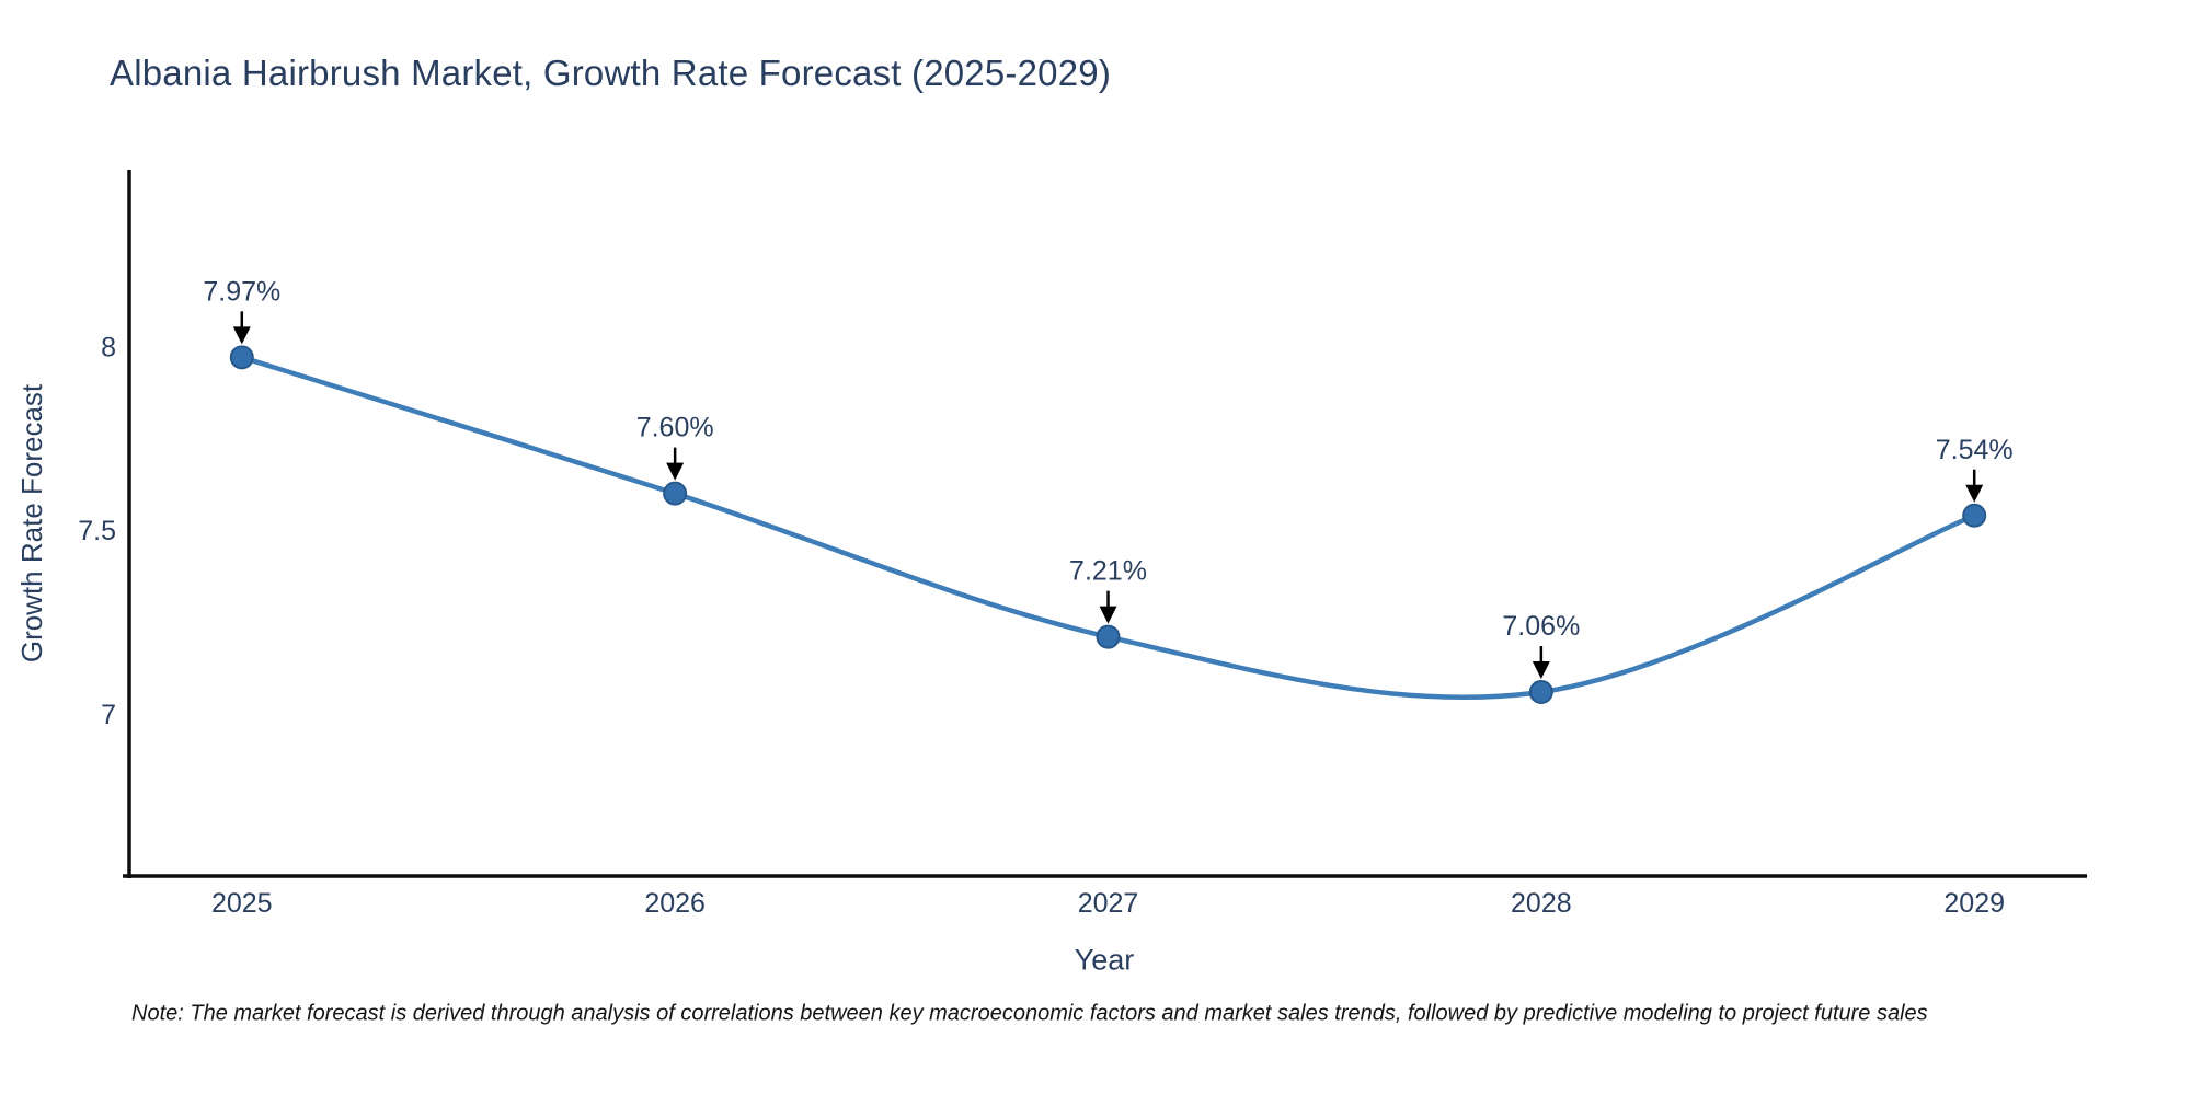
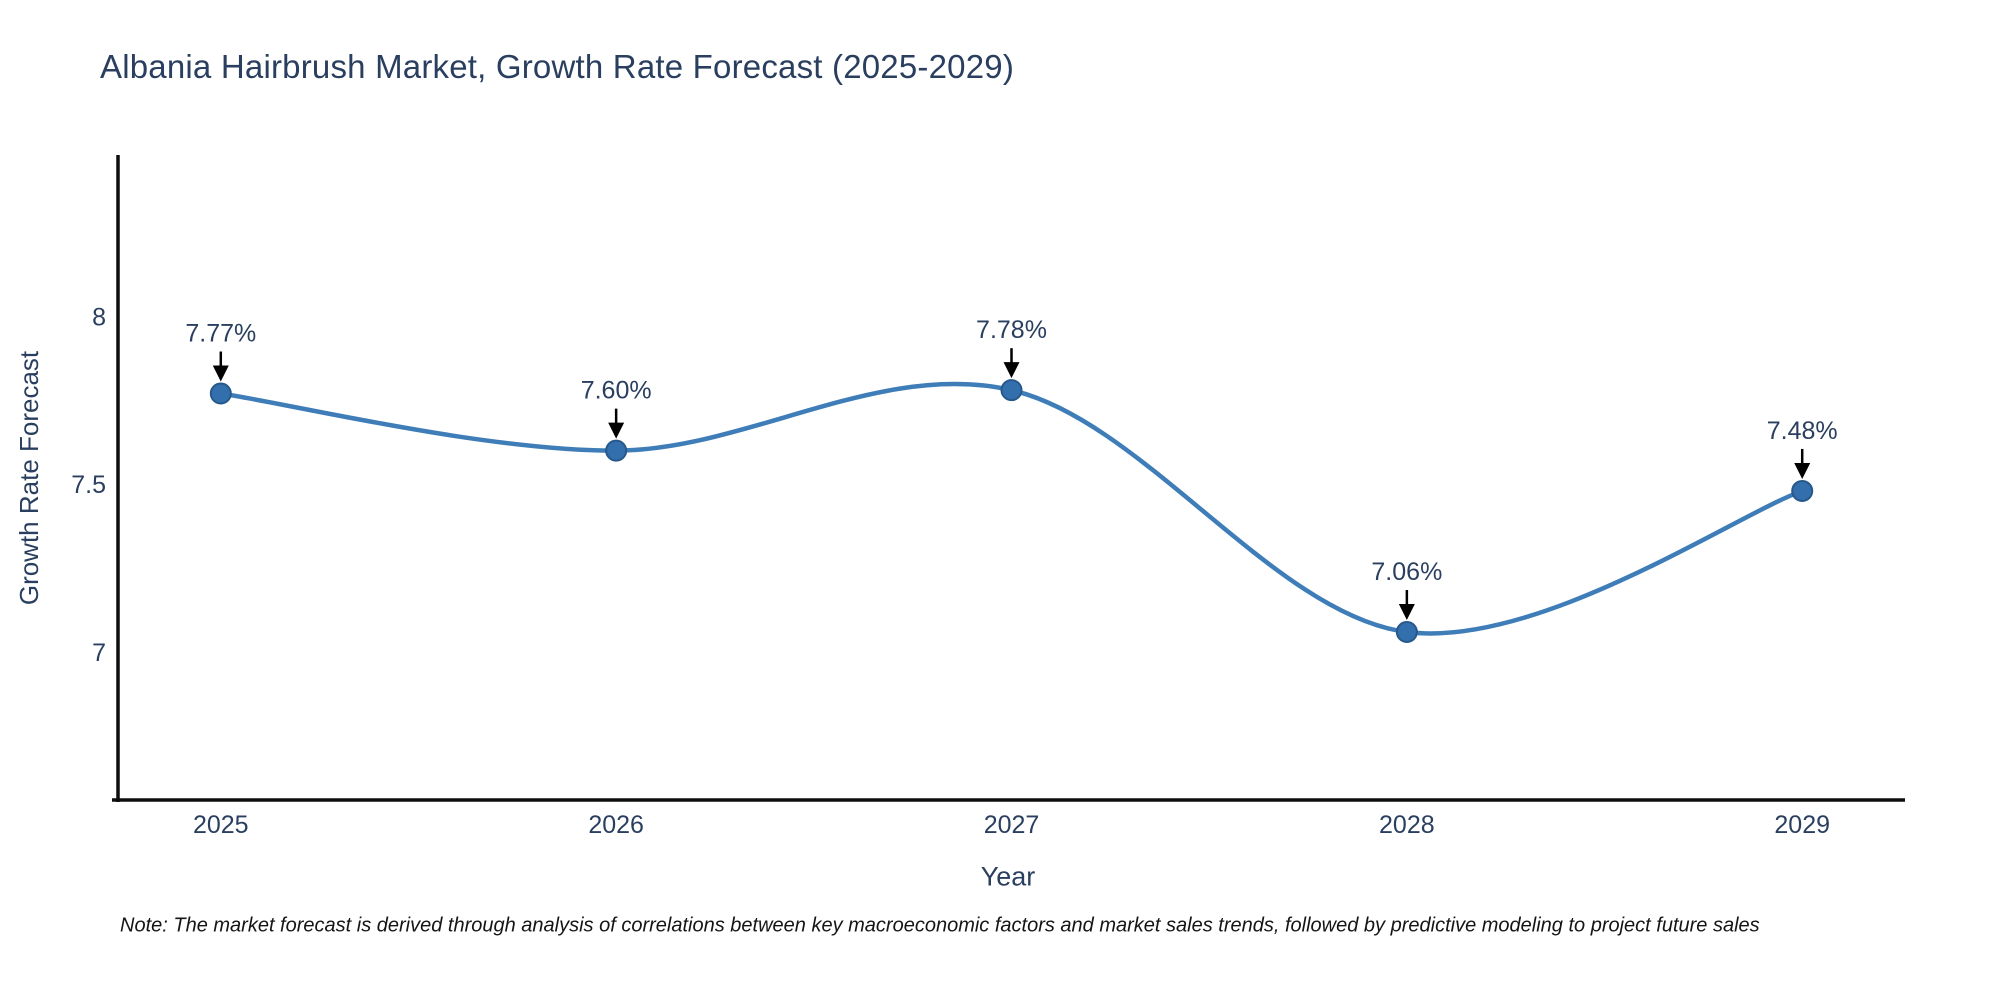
2025: 7.97% -> 7.77%
2027: 7.21% -> 7.78%
2029: 7.54% -> 7.48%
